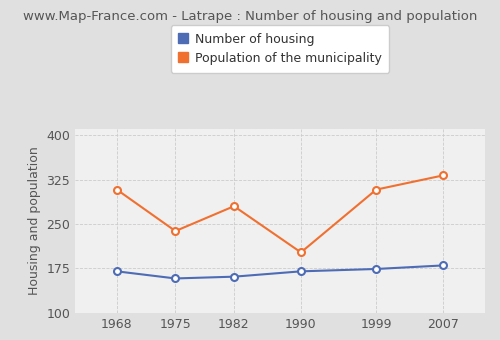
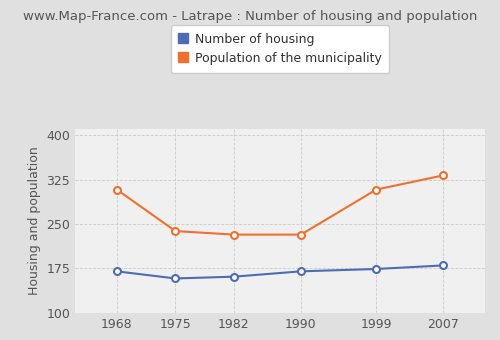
Population of the municipality/1982: 280 -> 232
Population of the municipality/1990: 202 -> 232
